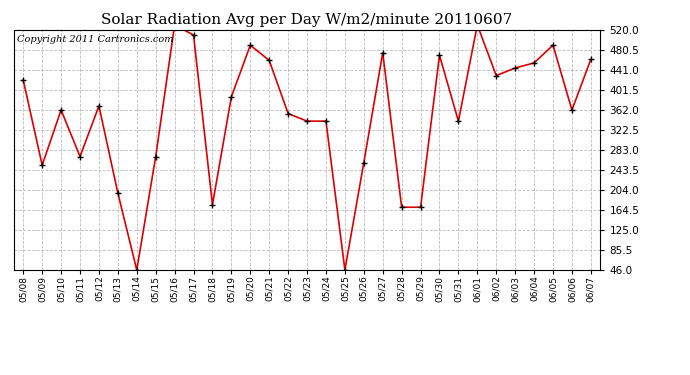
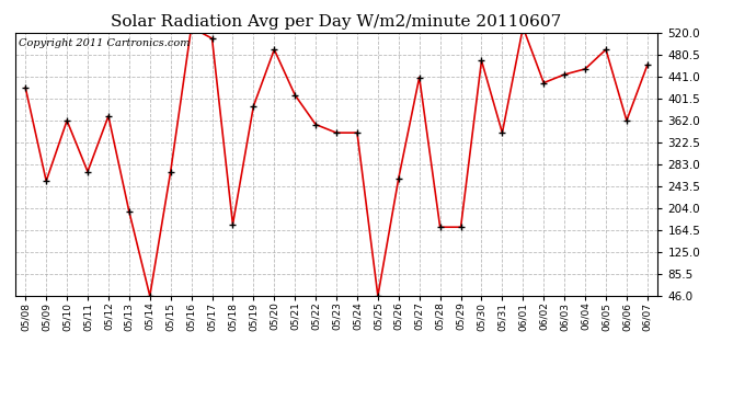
05/21: 460 -> 408
05/27: 475 -> 440
